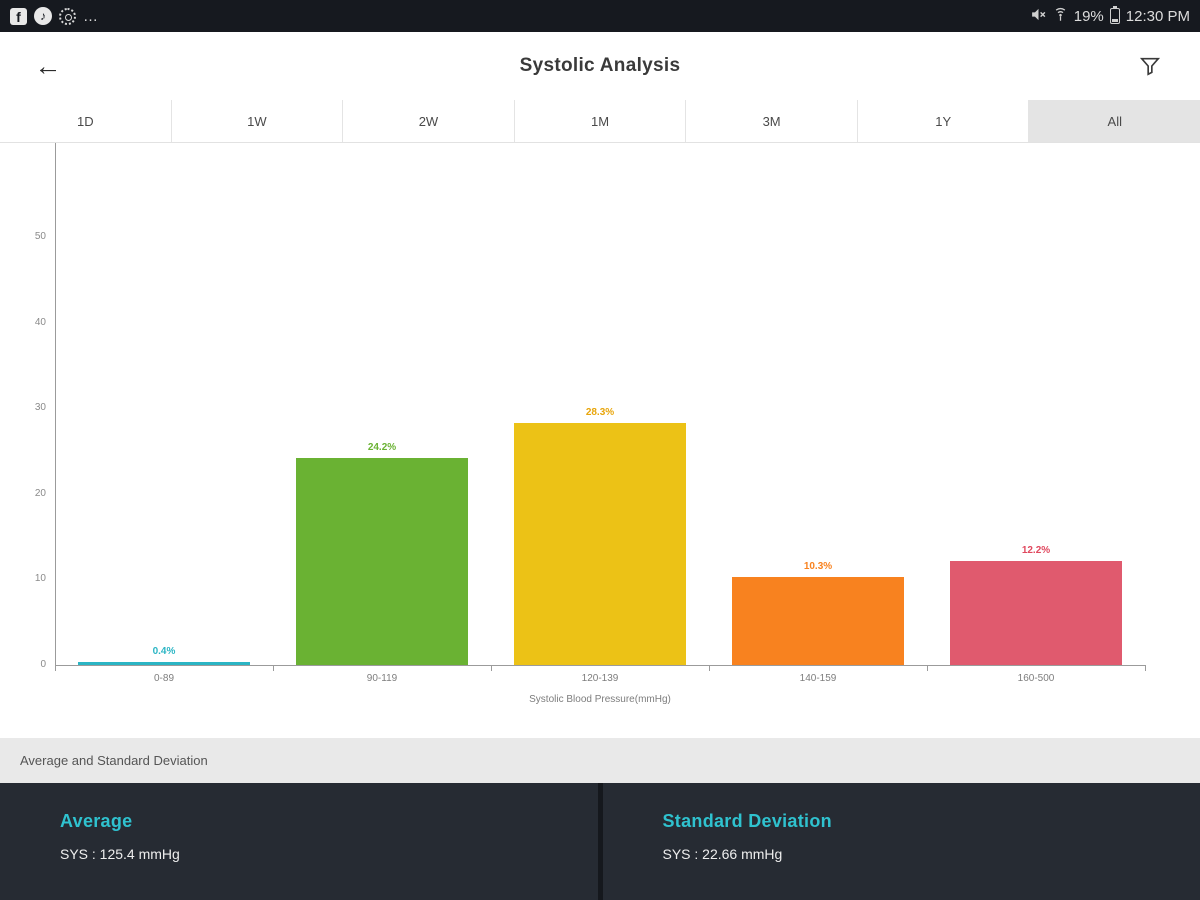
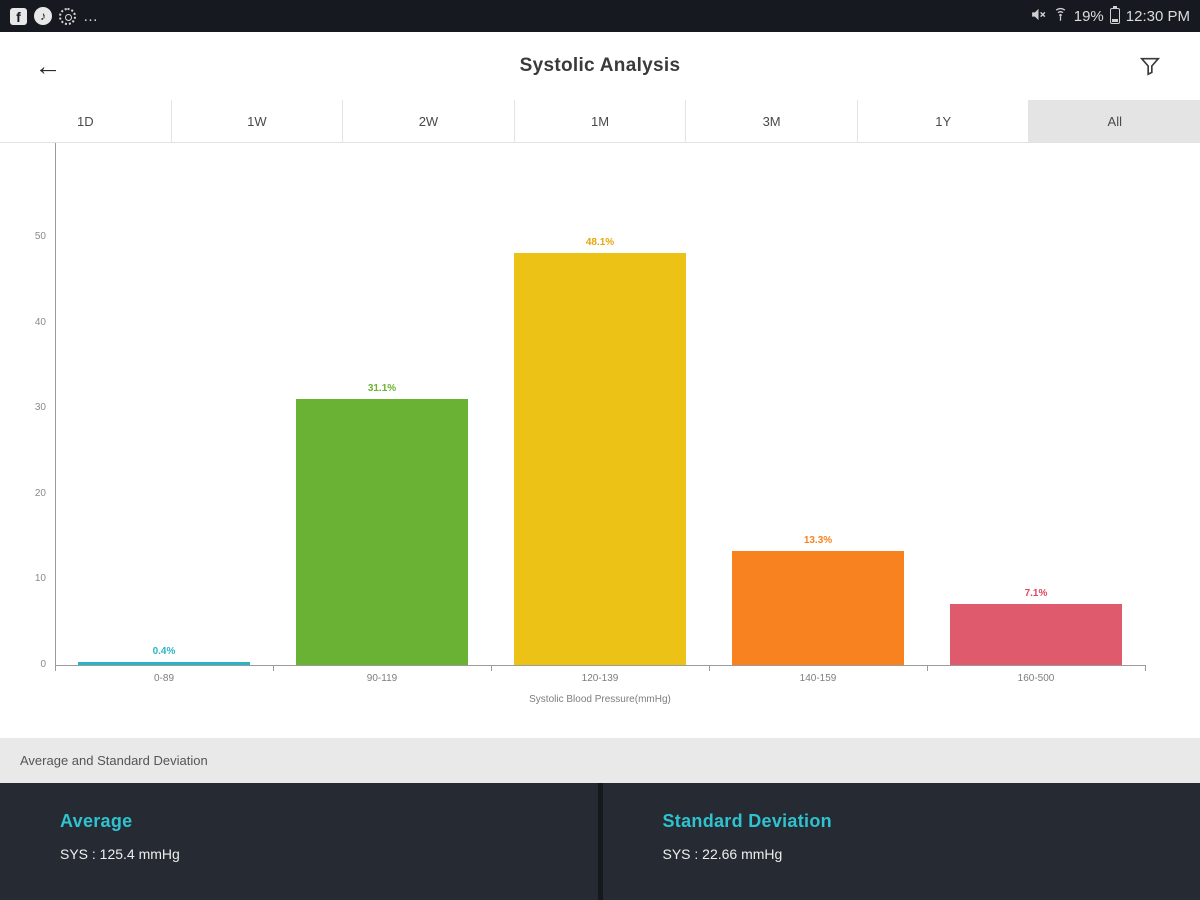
90-119: 24.2% -> 31.1%
120-139: 28.3% -> 48.1%
140-159: 10.3% -> 13.3%
160-500: 12.2% -> 7.1%
